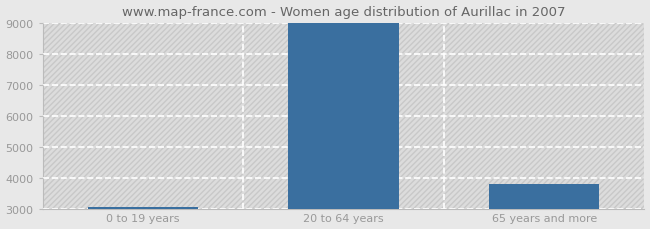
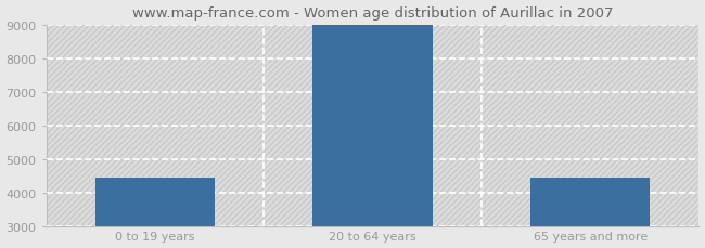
0 to 19 years: 3060 -> 4450
65 years and more: 3780 -> 4450
